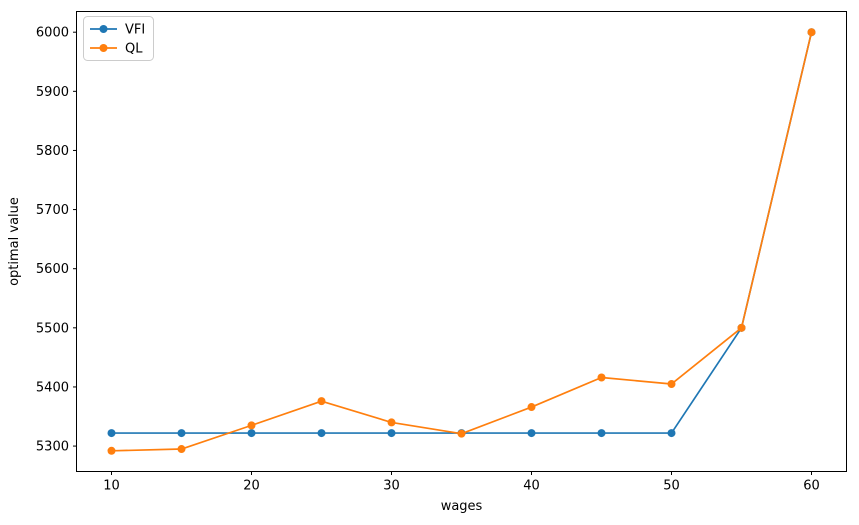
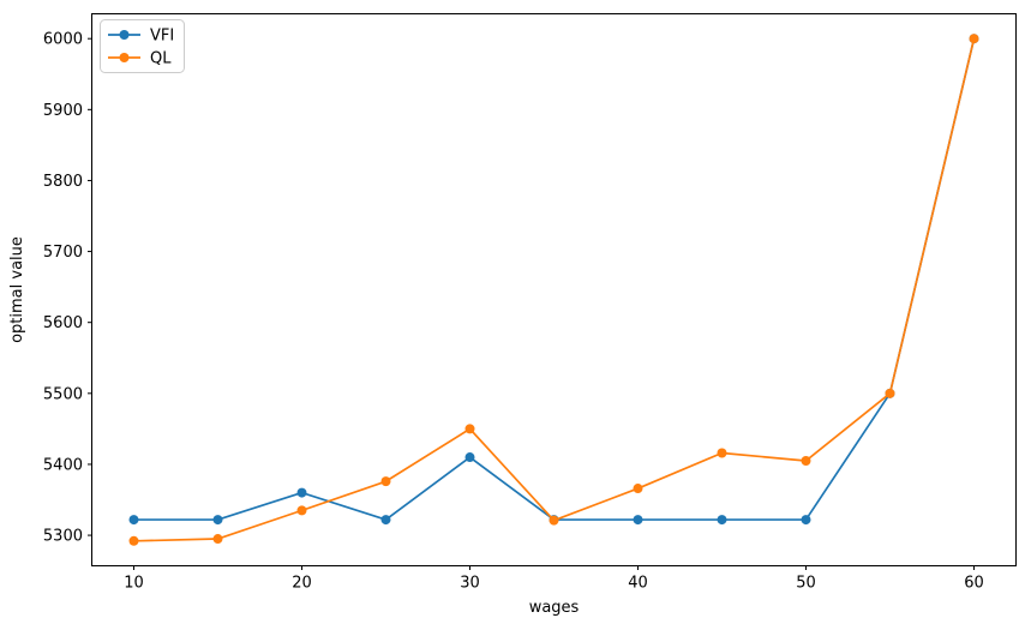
VFI/20: 5320 -> 5360
VFI/30: 5320 -> 5410
QL/30: 5340 -> 5450
